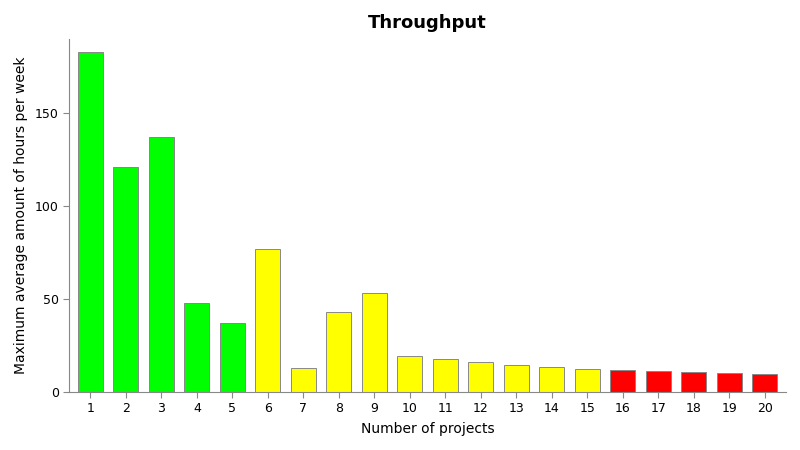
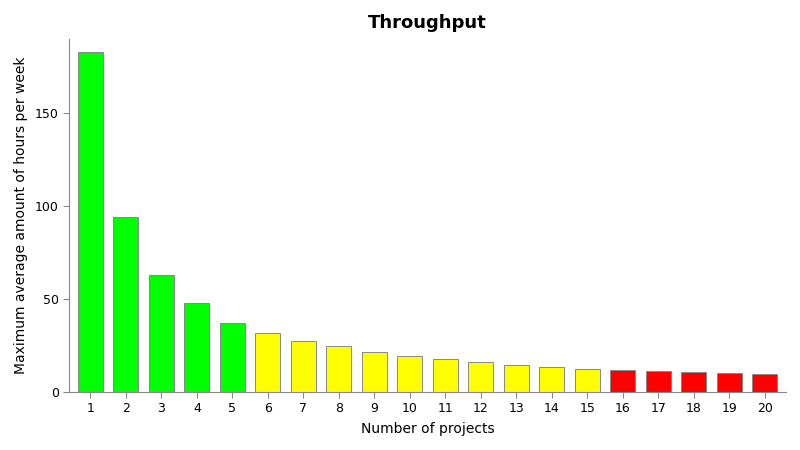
2: 121 -> 94
3: 137 -> 63
6: 77 -> 32
7: 13 -> 28
8: 43 -> 24
9: 53 -> 22
